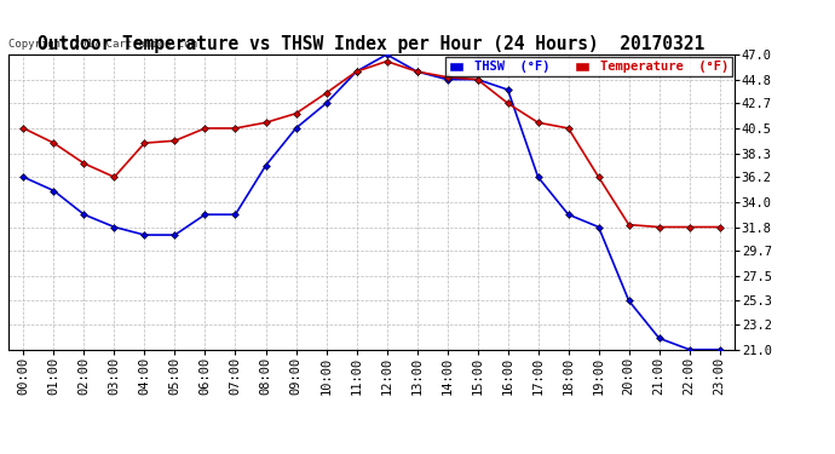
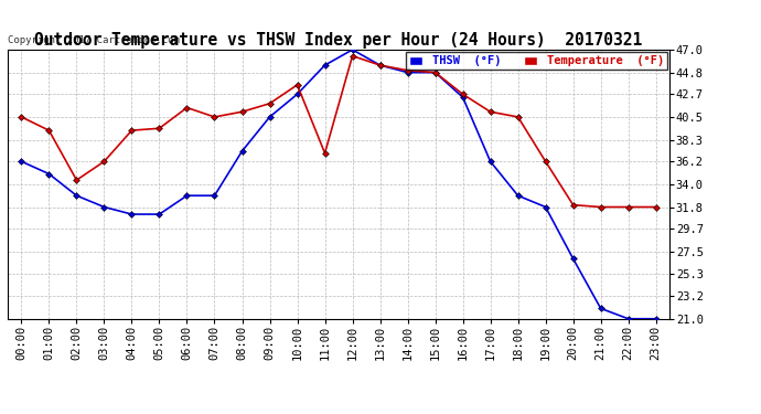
Temperature (°F)/02:00: 37.4 -> 34.4
Temperature (°F)/06:00: 40.5 -> 41.4
Temperature (°F)/11:00: 45.5 -> 37.0
THSW (°F)/16:00: 43.9 -> 42.4
THSW (°F)/20:00: 25.3 -> 26.8
